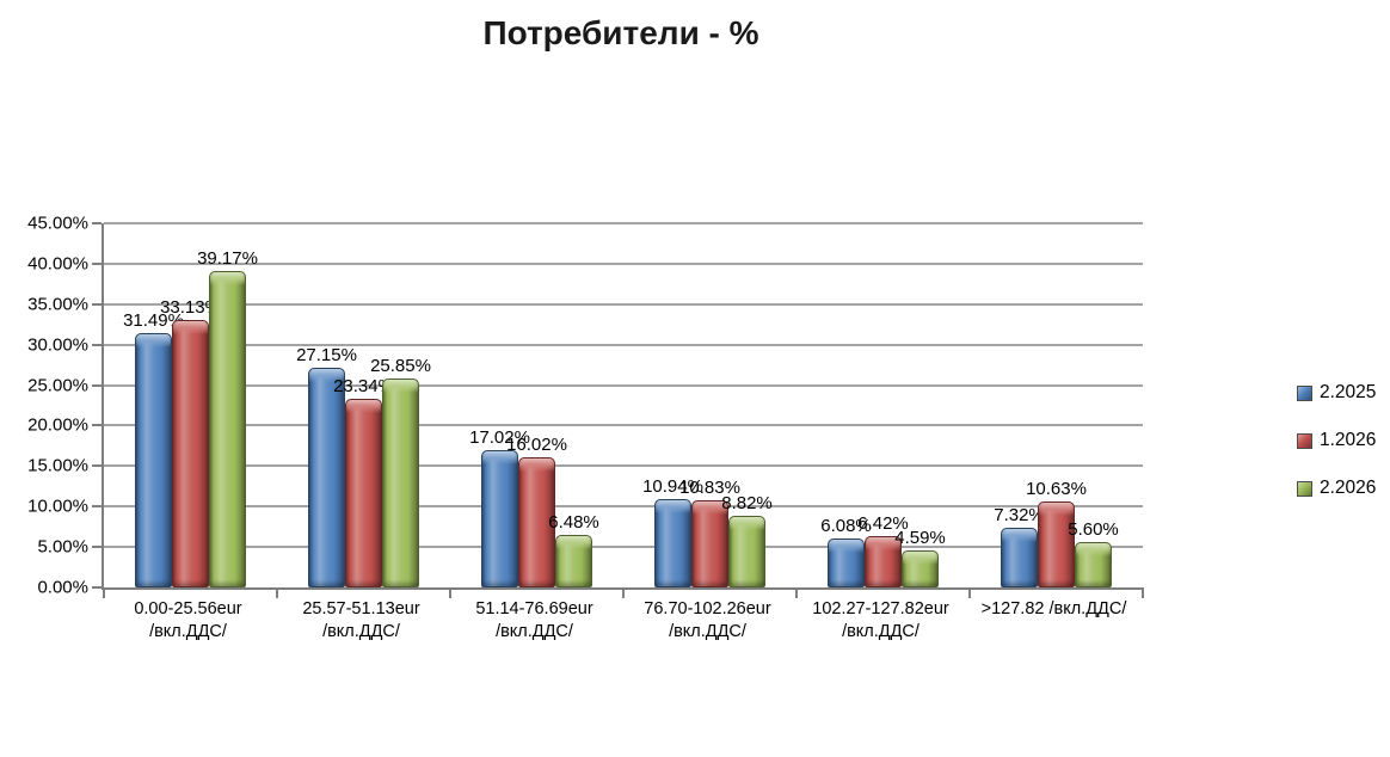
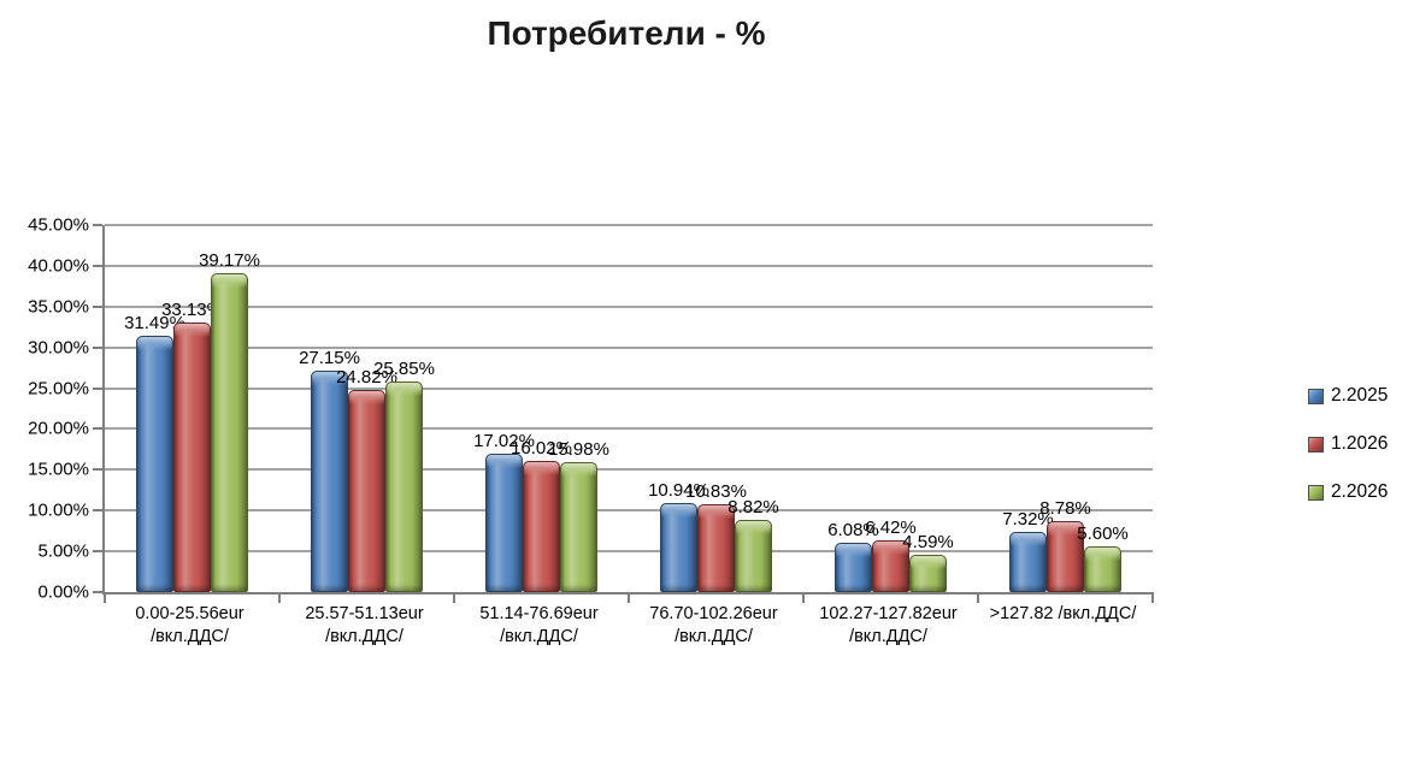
1.2026/25.57-51.13eur /вкл.ДДС/: 23.34% -> 24.82%
2.2026/51.14-76.69eur /вкл.ДДС/: 6.48% -> 15.98%
1.2026/>127.82 /вкл.ДДС/: 10.63% -> 8.78%
